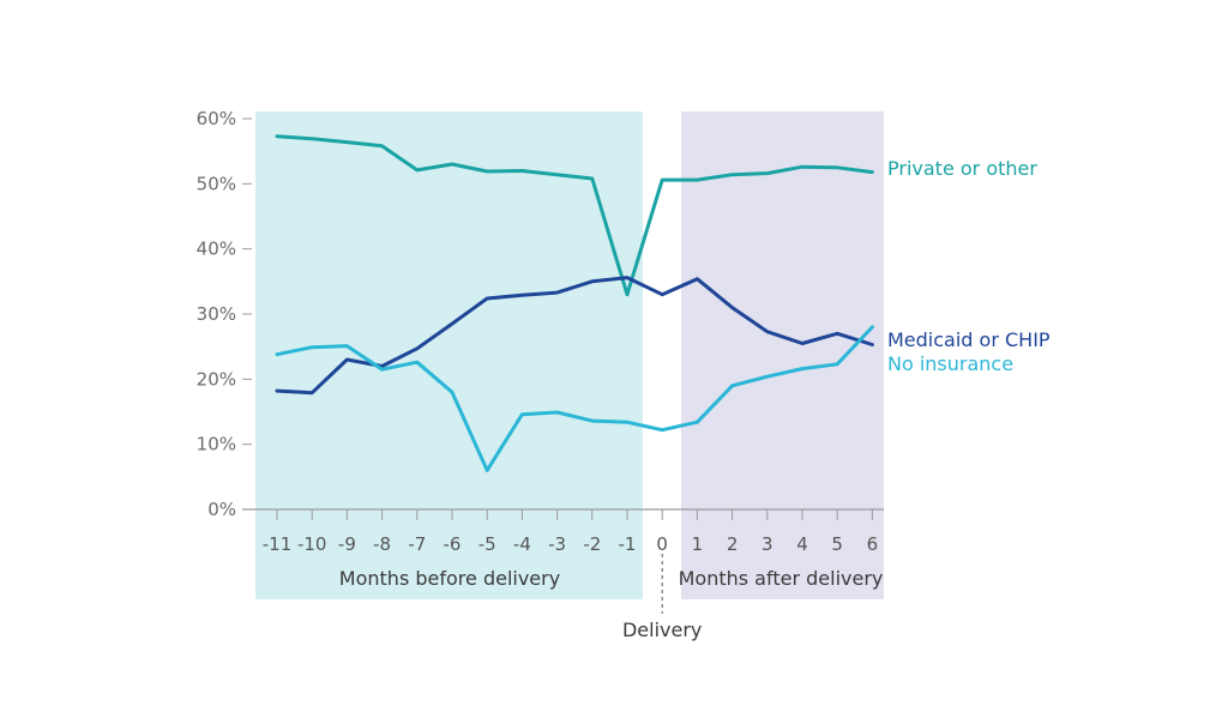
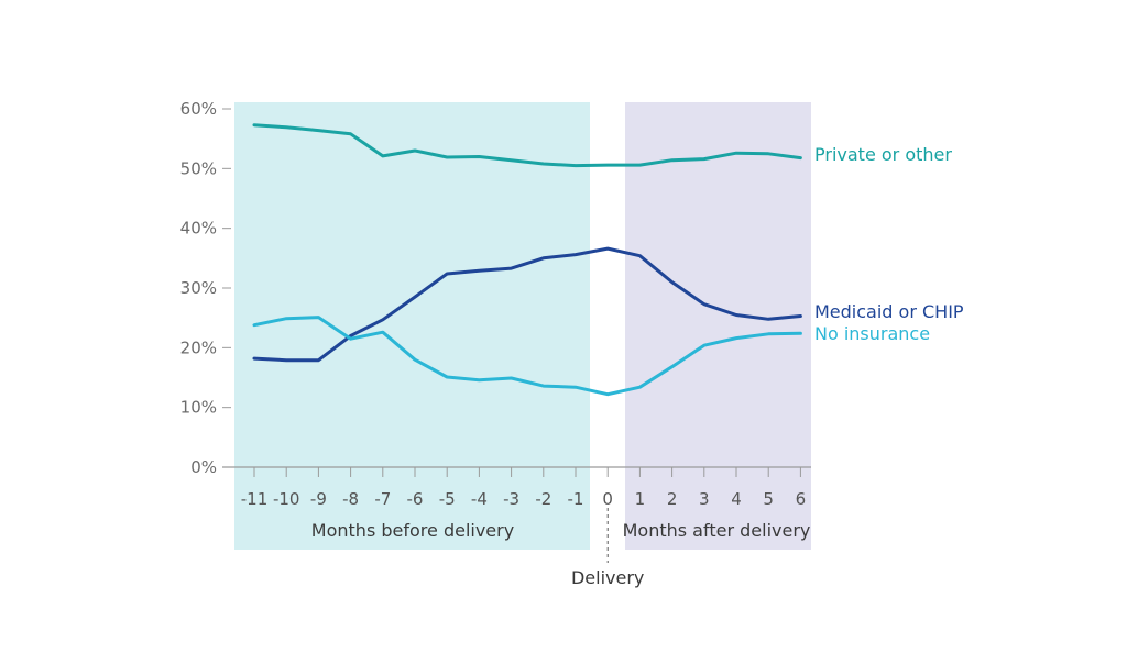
Medicaid or CHIP/-9: 23% -> 18%
No insurance/-5: 6% -> 15%
Private or other/-1: 33% -> 50%
Medicaid or CHIP/0: 33% -> 37%
No insurance/2: 19% -> 17%
Medicaid or CHIP/5: 27% -> 25%
No insurance/6: 28% -> 22%
